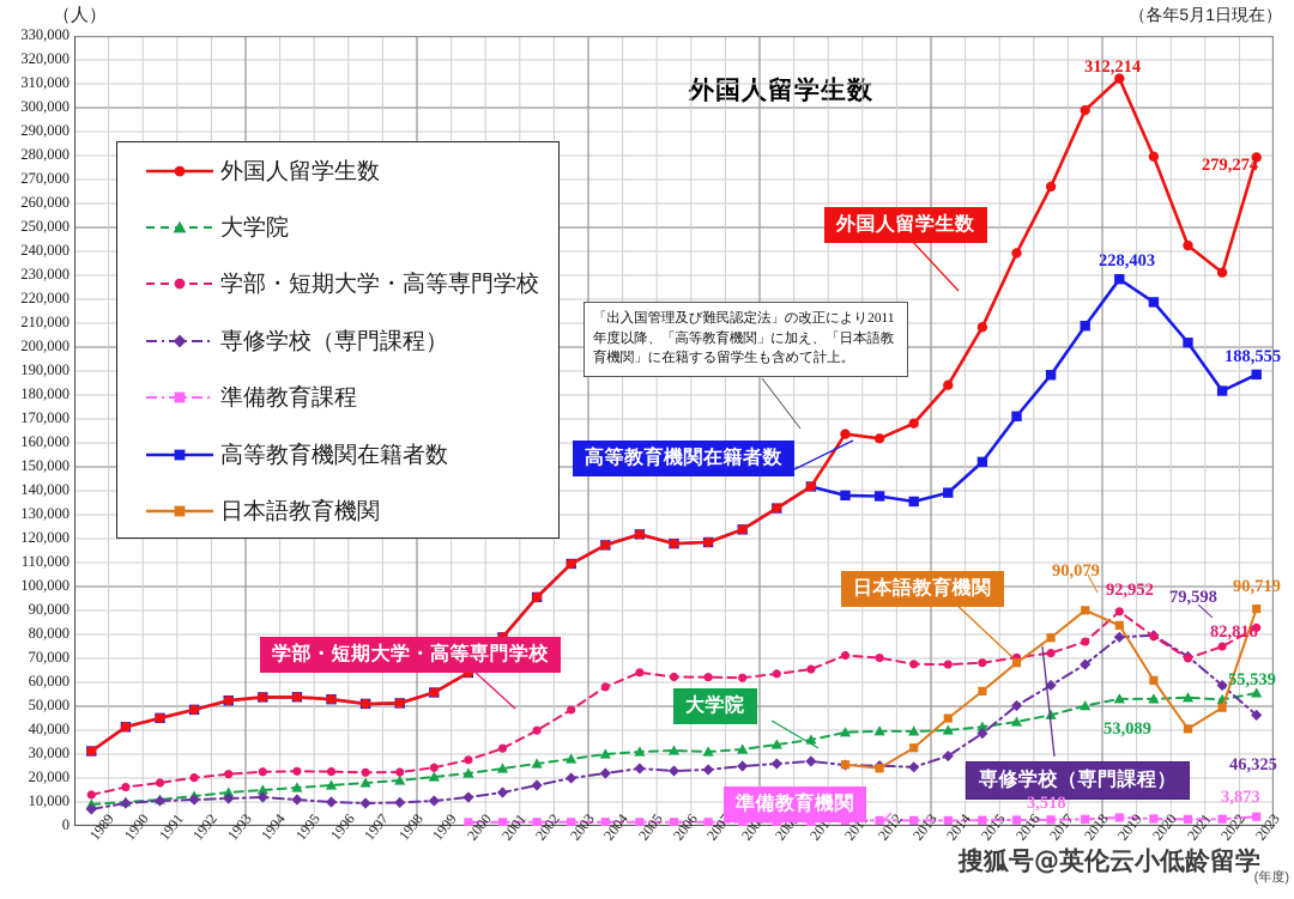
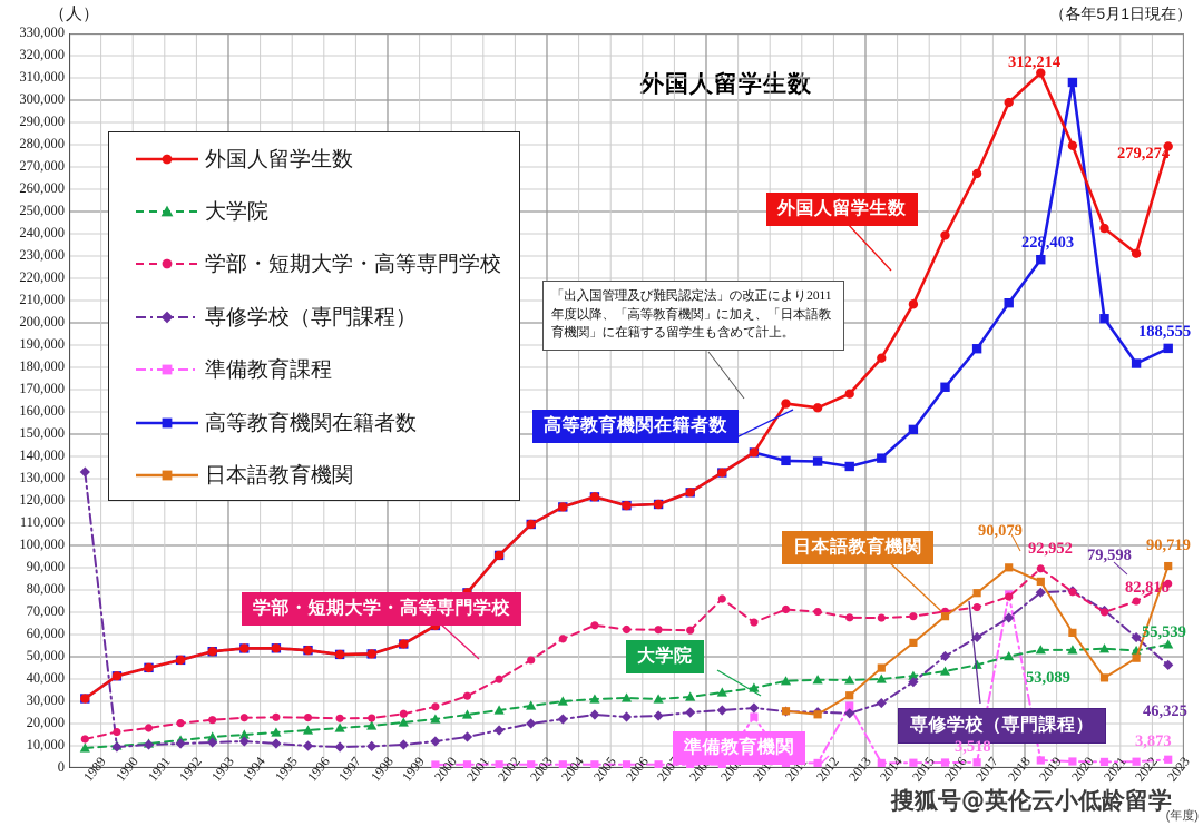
専修学校（専門課程）/1989: 7000 -> 133000
学部・短期大学・高等専門学校/2009: 64000 -> 76000
準備教育課程/2010: 2000 -> 23000
準備教育課程/2013: 2000 -> 28000
準備教育課程/2018: 3000 -> 78000
高等教育機関在籍者数/2020: 219000 -> 308000
